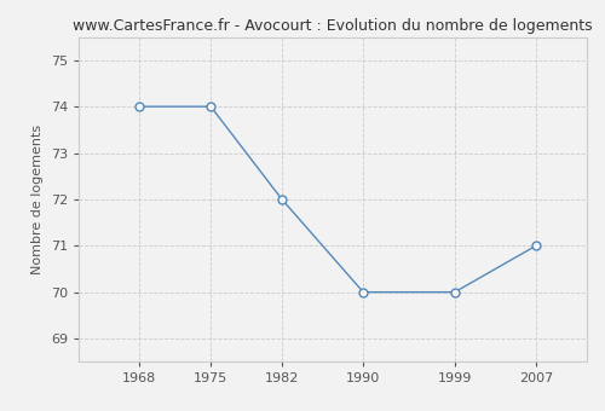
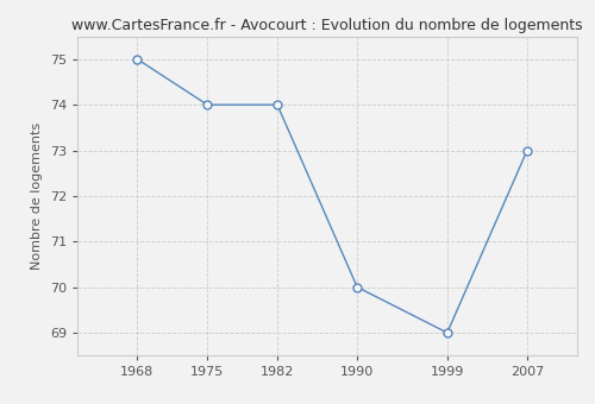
1968: 74 -> 75
1982: 72 -> 74
1999: 70 -> 69
2007: 71 -> 73
